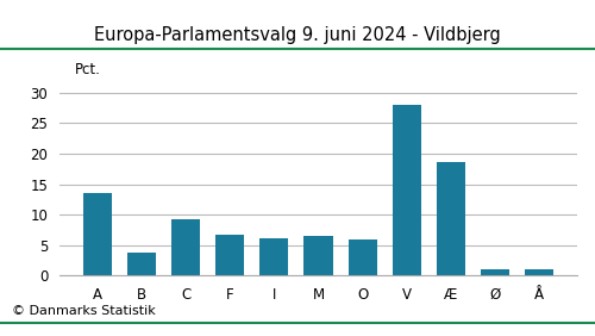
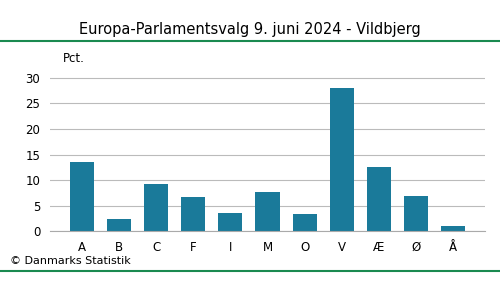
B: 3.8 -> 2.4
I: 6.2 -> 3.6
M: 6.5 -> 7.6
O: 6.0 -> 3.4
Æ: 18.7 -> 12.6
Ø: 1.1 -> 6.8
